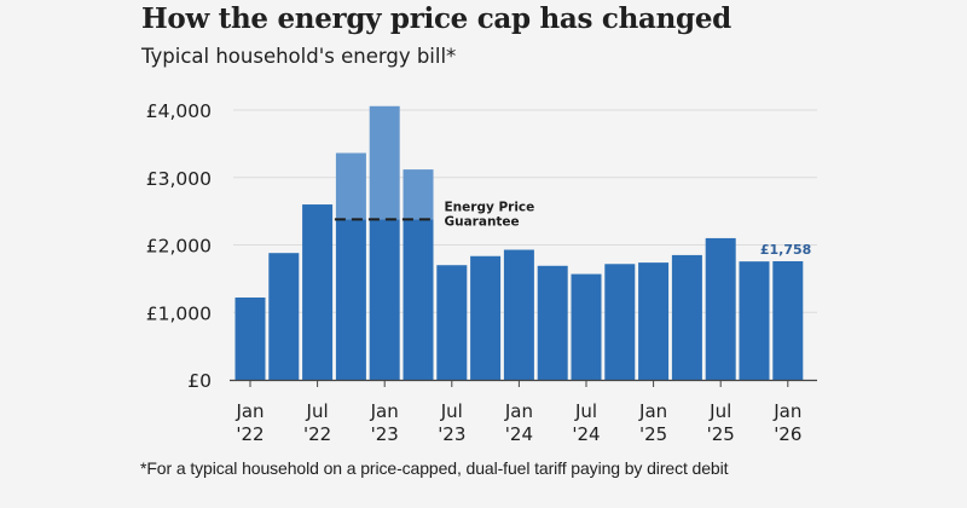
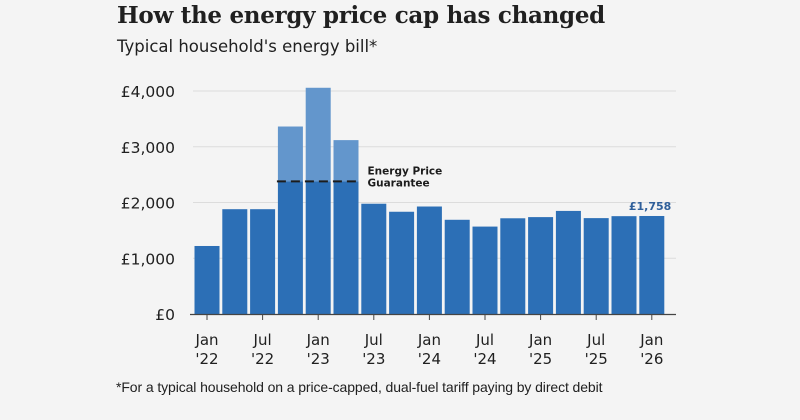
Jul '22: £2600 -> £1900
Jul '23: £1700 -> £2000
Jul '25: £2100 -> £1700
